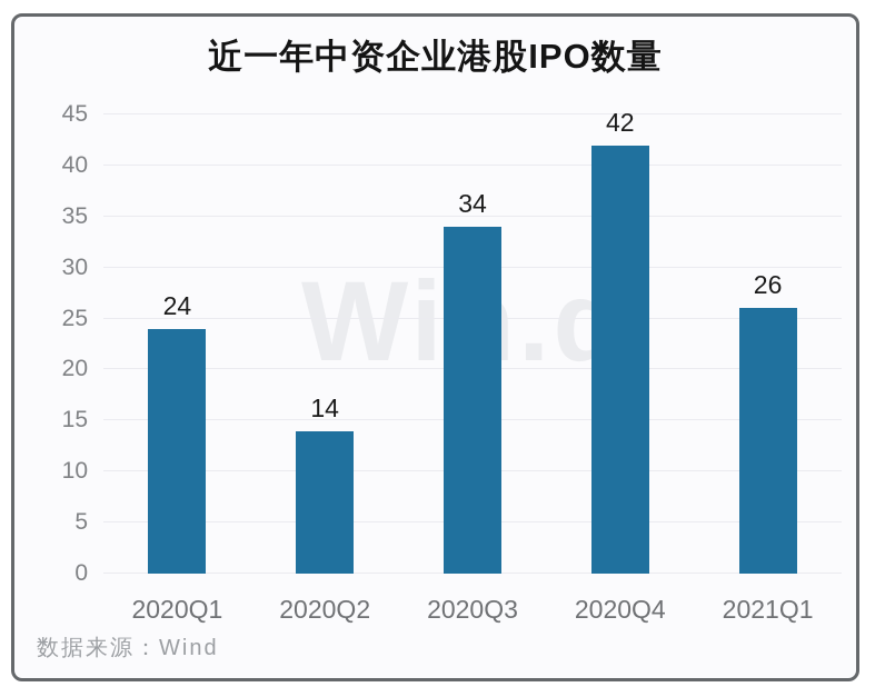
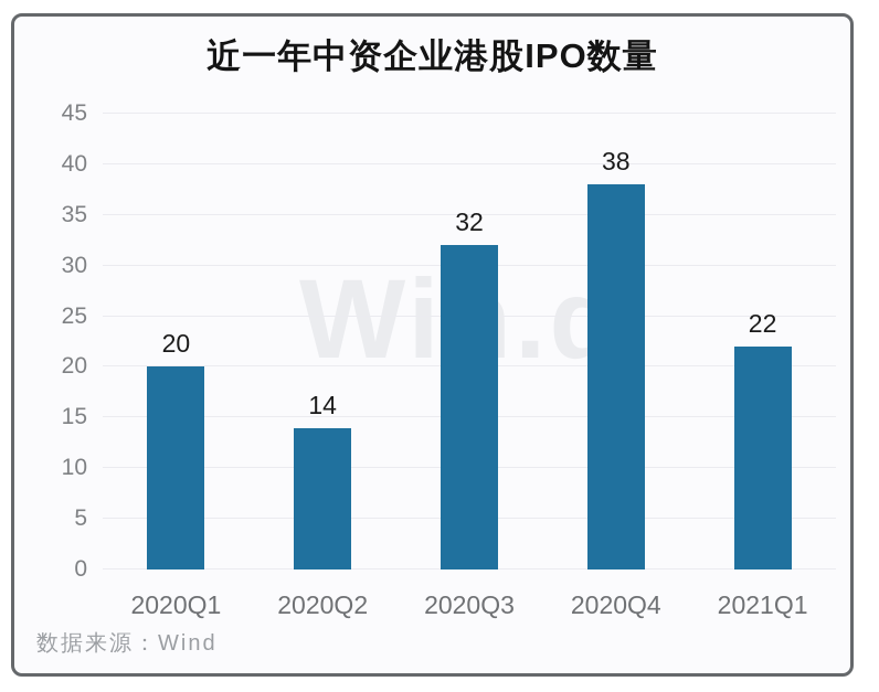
2020Q1: 24 -> 20
2020Q3: 34 -> 32
2020Q4: 42 -> 38
2021Q1: 26 -> 22
